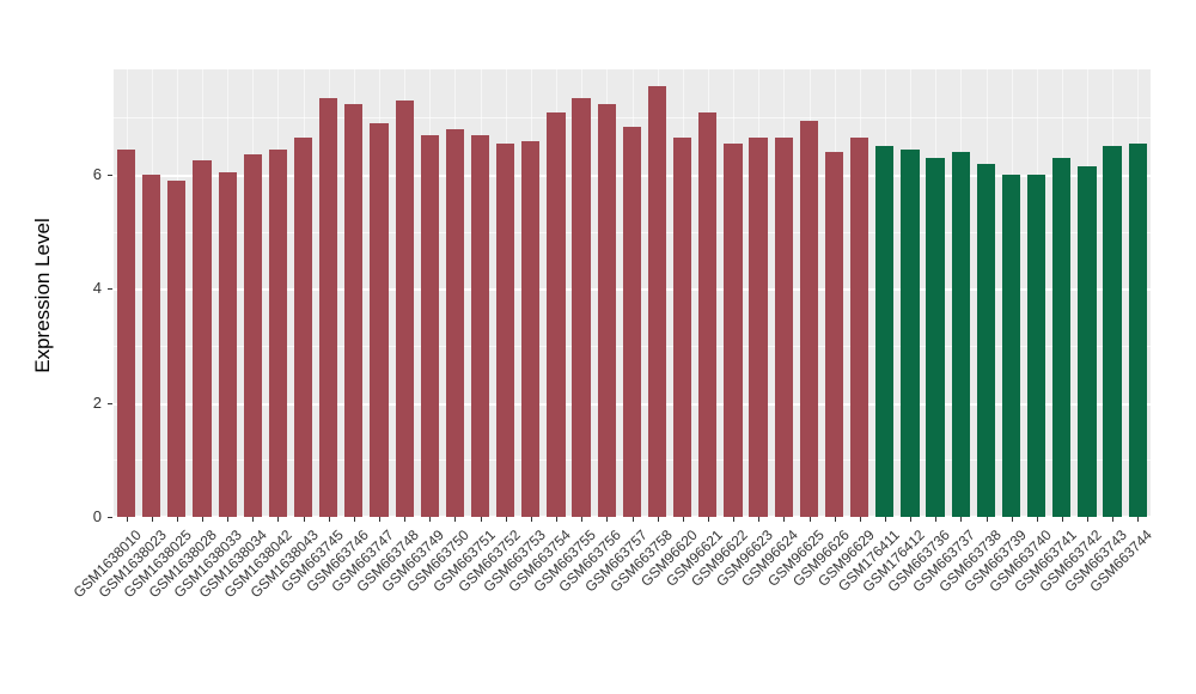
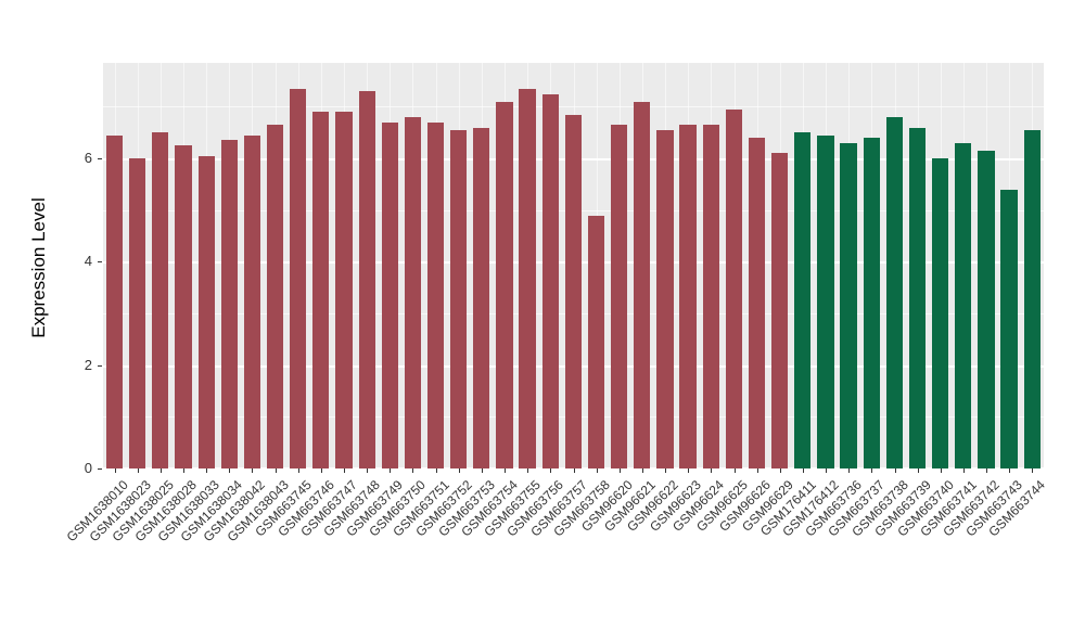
GSM1638025: 5.9 -> 6.5
GSM663746: 7.2 -> 6.9
GSM663758: 7.5 -> 4.9
GSM96629: 6.7 -> 6.1
GSM663738: 6.2 -> 6.8
GSM663739: 6.0 -> 6.6
GSM663743: 6.5 -> 5.4
